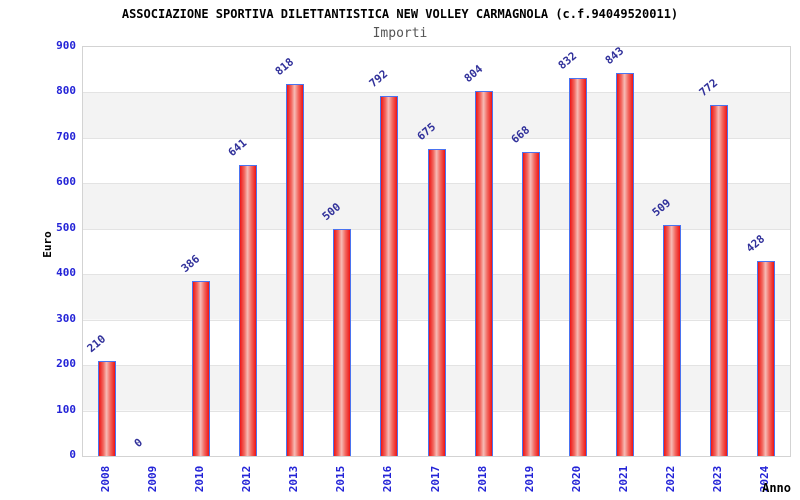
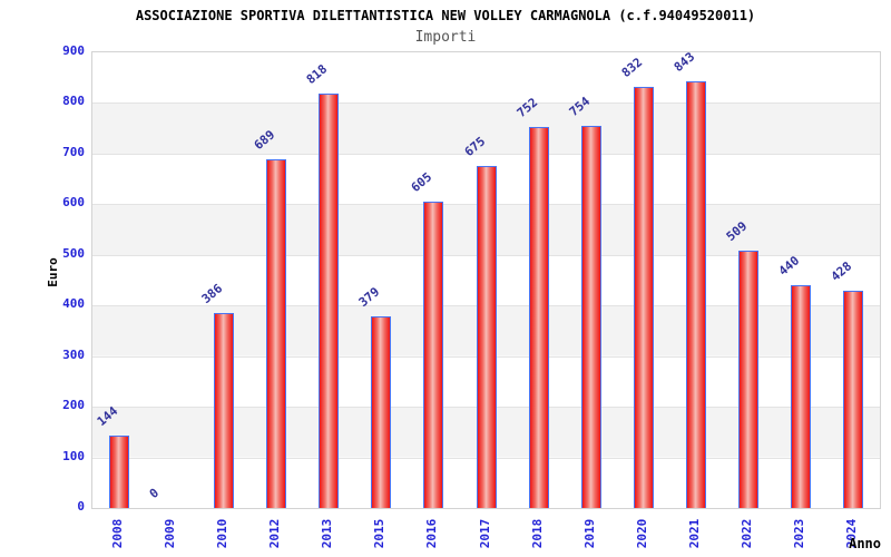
2008: 210 -> 144
2012: 641 -> 689
2015: 500 -> 379
2016: 792 -> 605
2018: 804 -> 752
2019: 668 -> 754
2023: 772 -> 440
